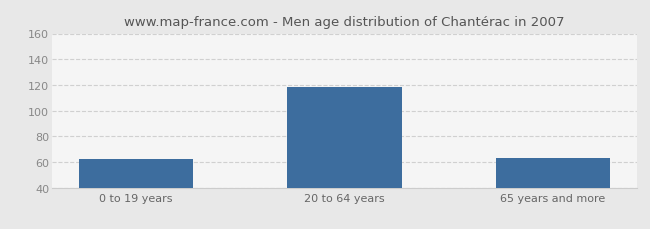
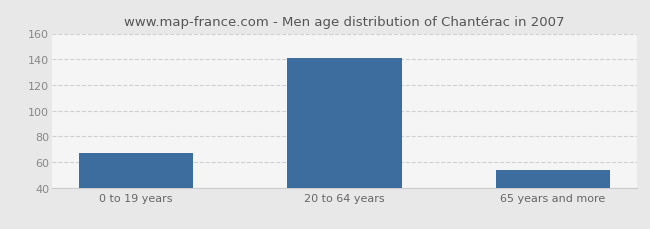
0 to 19 years: 62 -> 67
20 to 64 years: 118 -> 141
65 years and more: 63 -> 54
